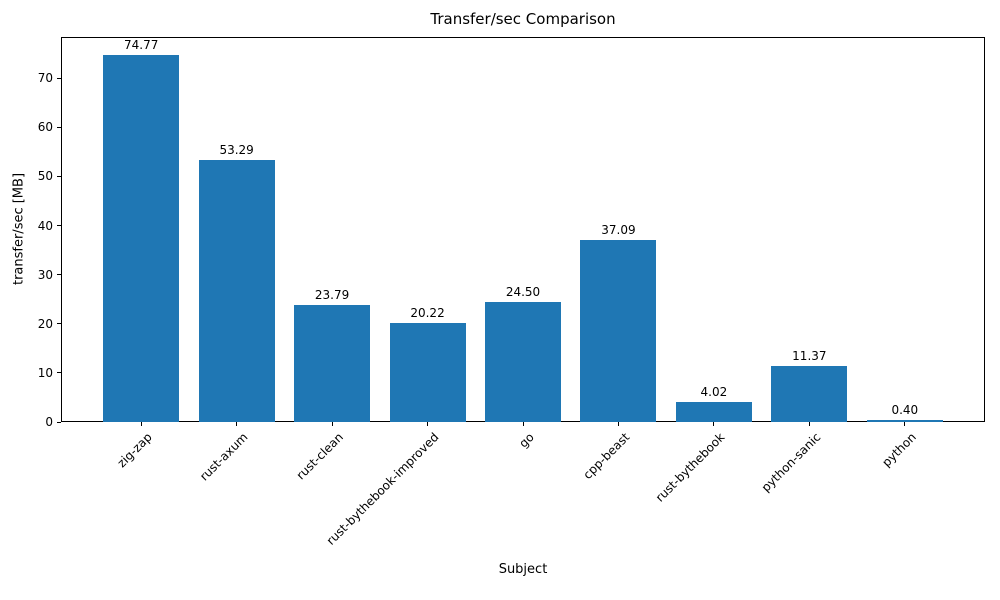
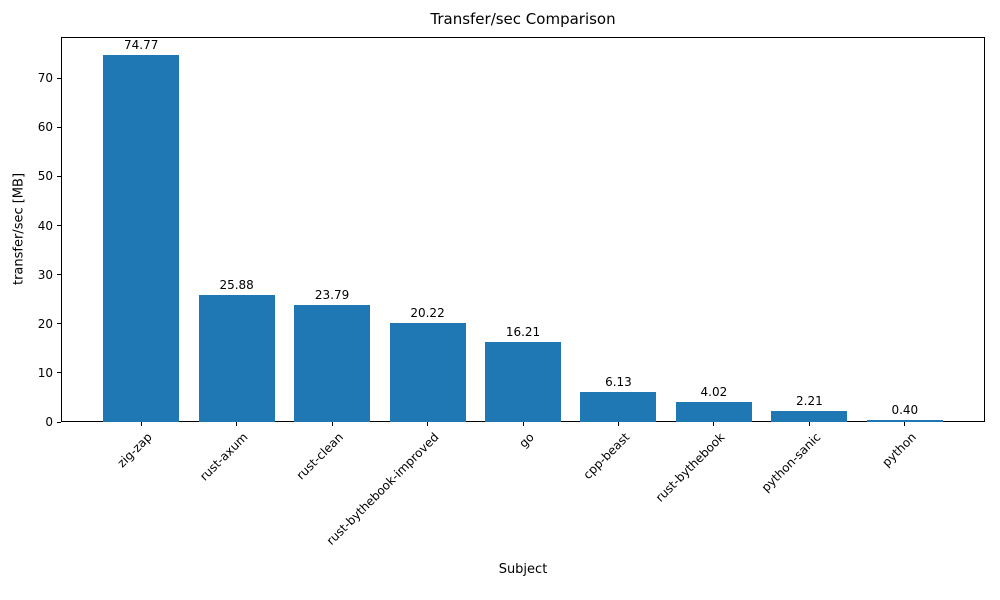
rust-axum: 53.29 -> 25.88
go: 24.50 -> 16.21
cpp-beast: 37.09 -> 6.13
python-sanic: 11.37 -> 2.21
